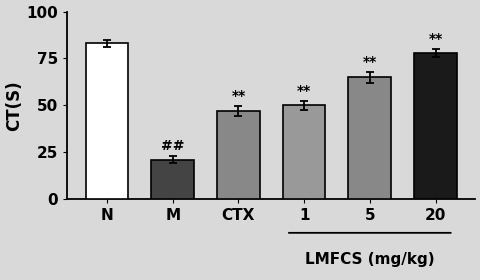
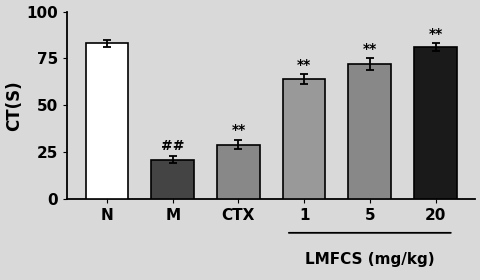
CTX: 47 -> 29
1: 50 -> 64
5: 65 -> 72
20: 78 -> 81
